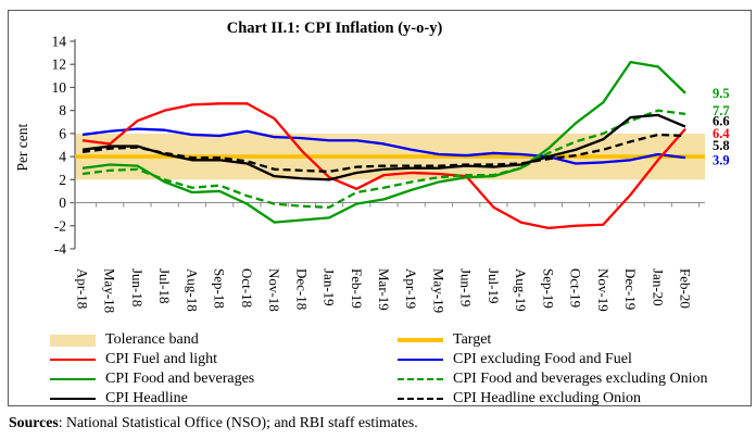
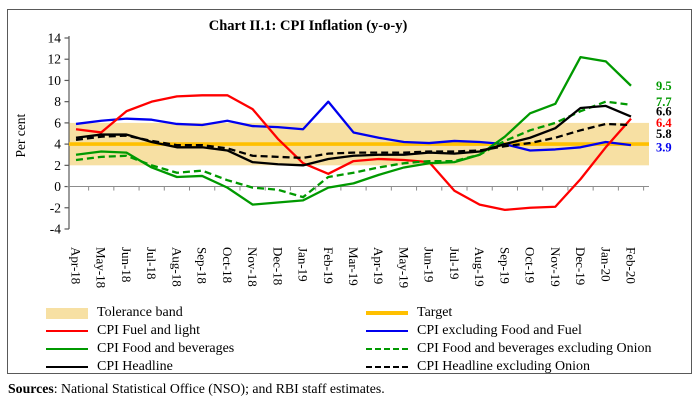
CPI Food and beverages excluding Onion/Jan-19: -0.4 -> -1.0
CPI excluding Food and Fuel/Feb-19: 5.4 -> 8.0
CPI Food and beverages/Nov-19: 8.7 -> 7.8
